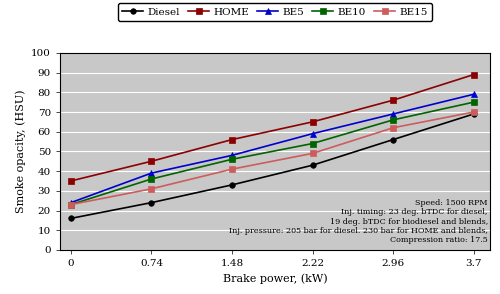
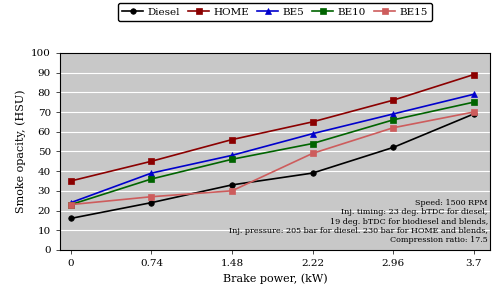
BE15/0.74: 31 -> 27
BE15/1.48: 41 -> 30
Diesel/2.22: 43 -> 39
Diesel/2.96: 56 -> 52
